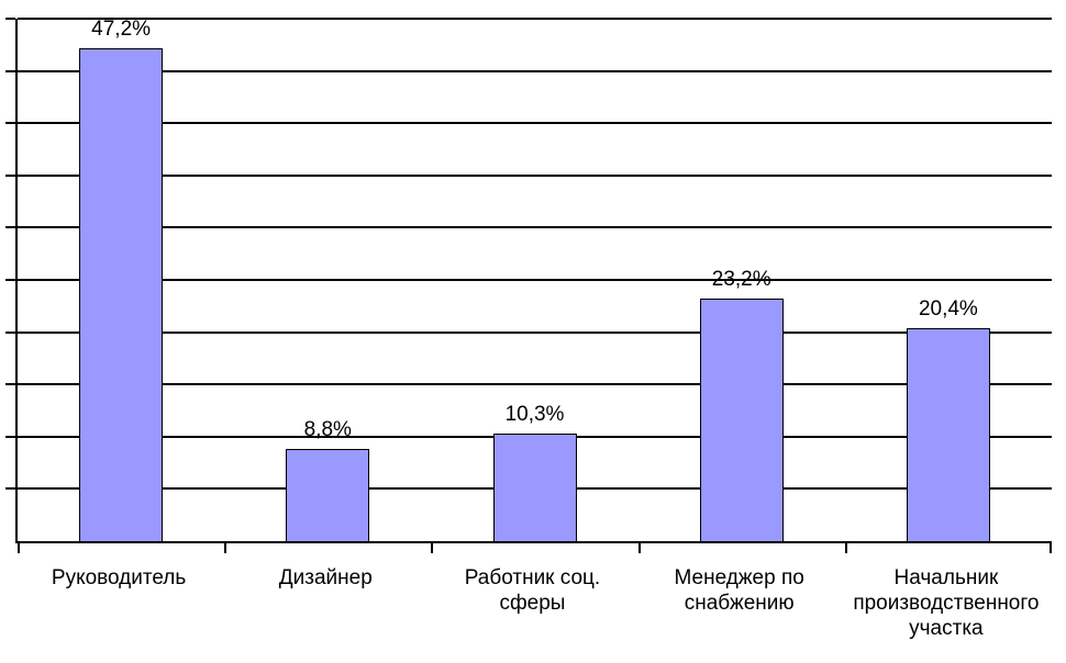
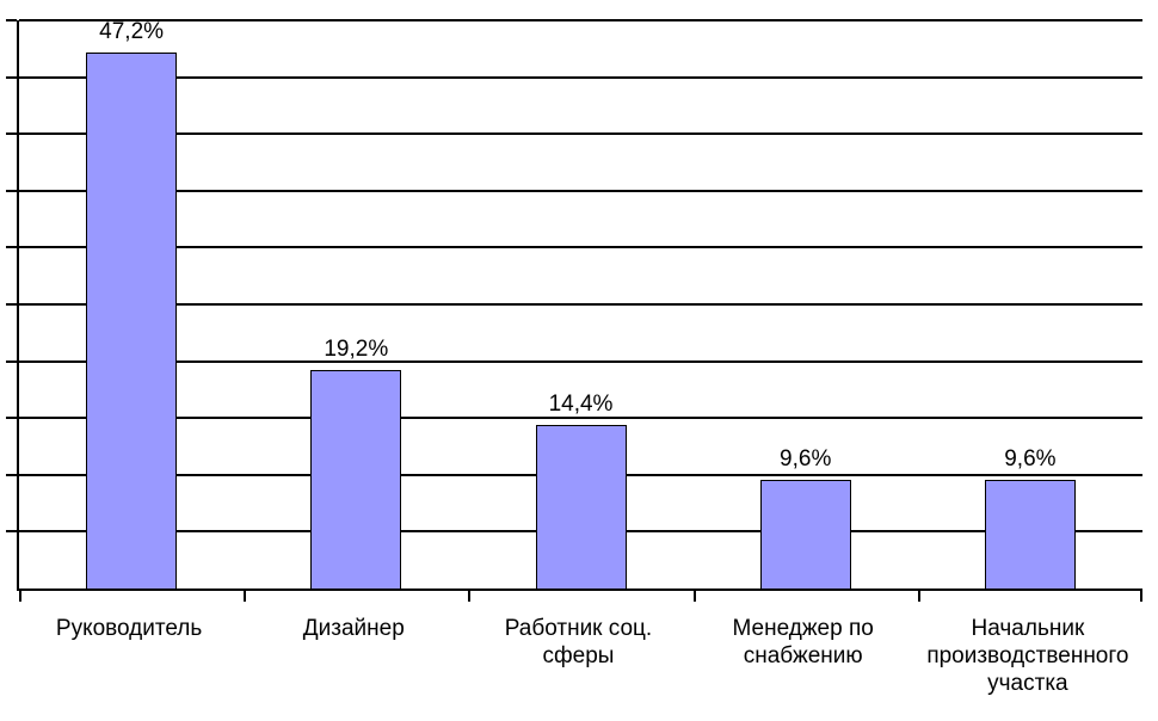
Дизайнер: 8,8% -> 19,2%
Работник соц. сферы: 10,3% -> 14,4%
Менеджер по снабжению: 23,2% -> 9,6%
Начальник производственного участка: 20,4% -> 9,6%
